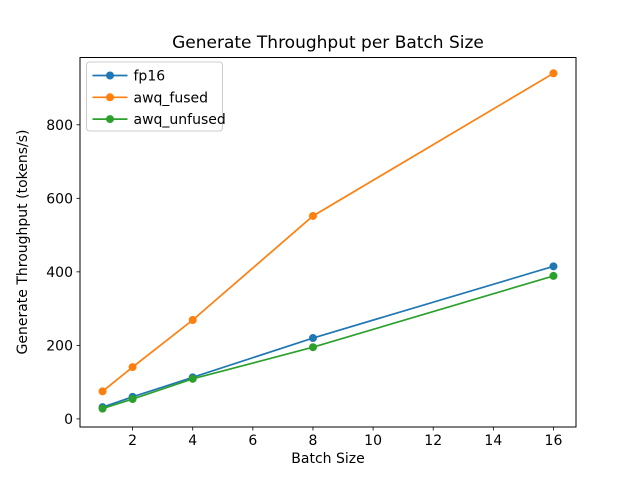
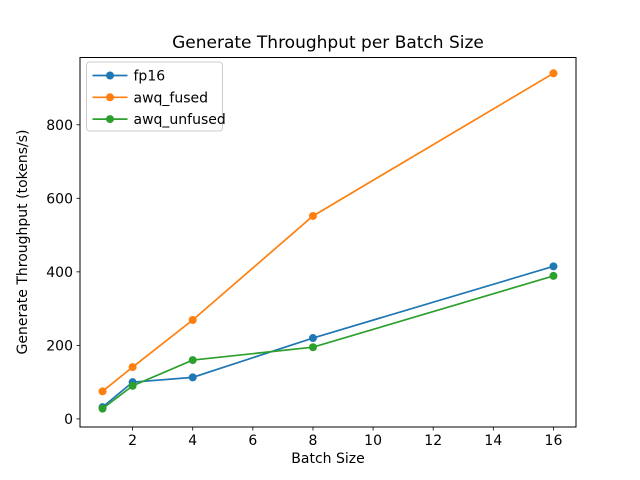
fp16/2: 60 -> 100
awq_unfused/2: 50 -> 90
awq_unfused/4: 110 -> 160
